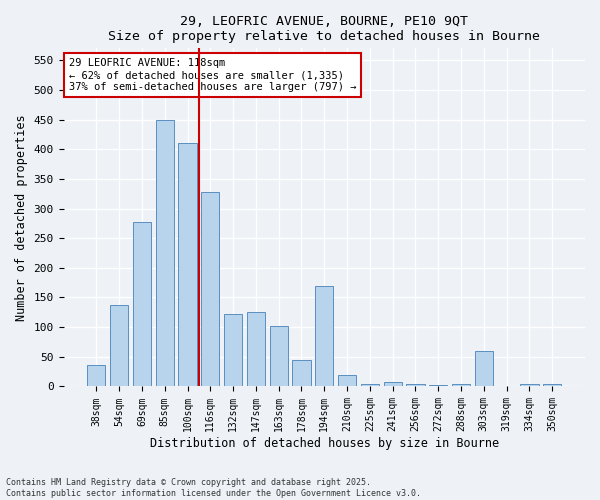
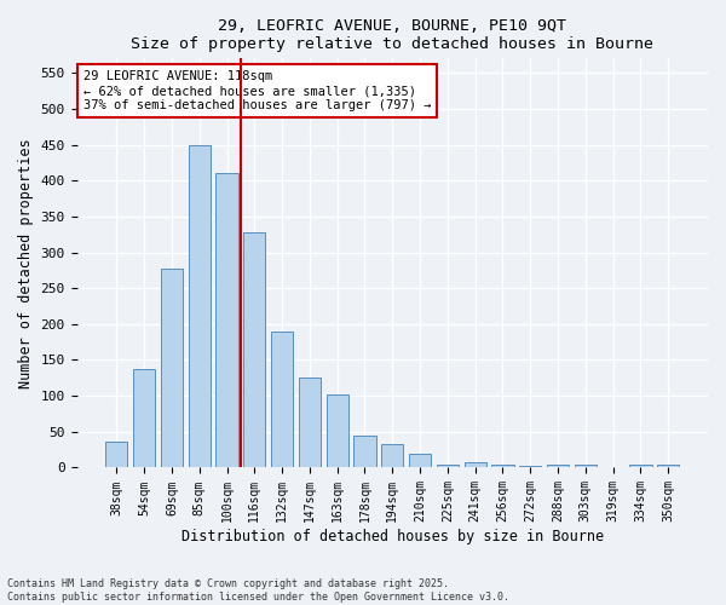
132sqm: 122 -> 190
194sqm: 170 -> 33
303sqm: 60 -> 4
